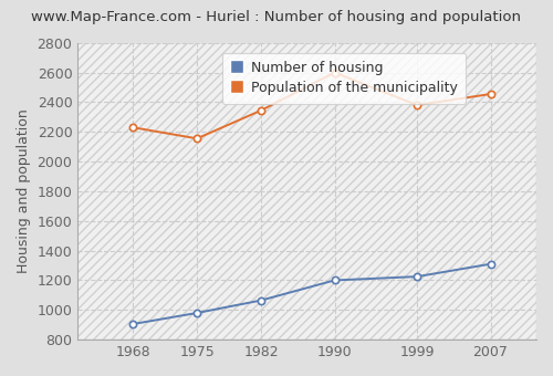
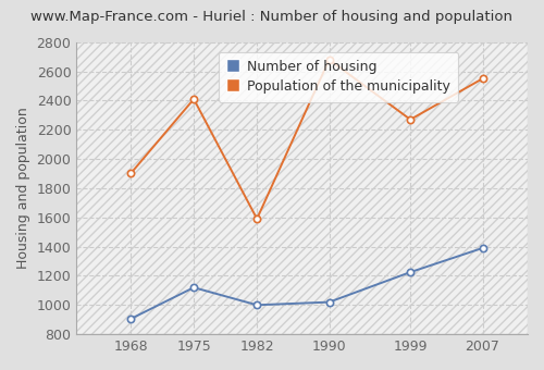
Population of the municipality/1968: 2230 -> 1900
Number of housing/1975: 980 -> 1120
Population of the municipality/1975: 2160 -> 2410
Number of housing/1982: 1060 -> 1000
Population of the municipality/1982: 2340 -> 1590
Number of housing/1990: 1200 -> 1020
Population of the municipality/1990: 2600 -> 2680
Population of the municipality/1999: 2380 -> 2270
Number of housing/2007: 1310 -> 1390
Population of the municipality/2007: 2460 -> 2550
